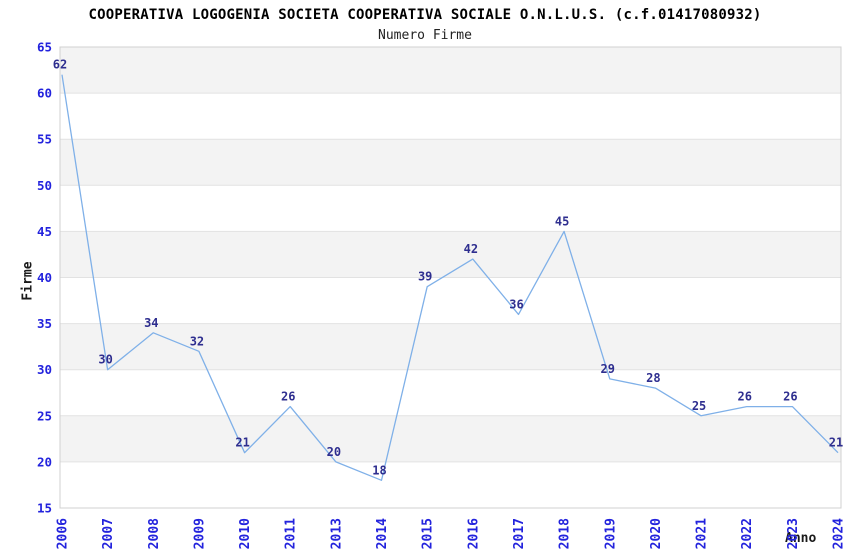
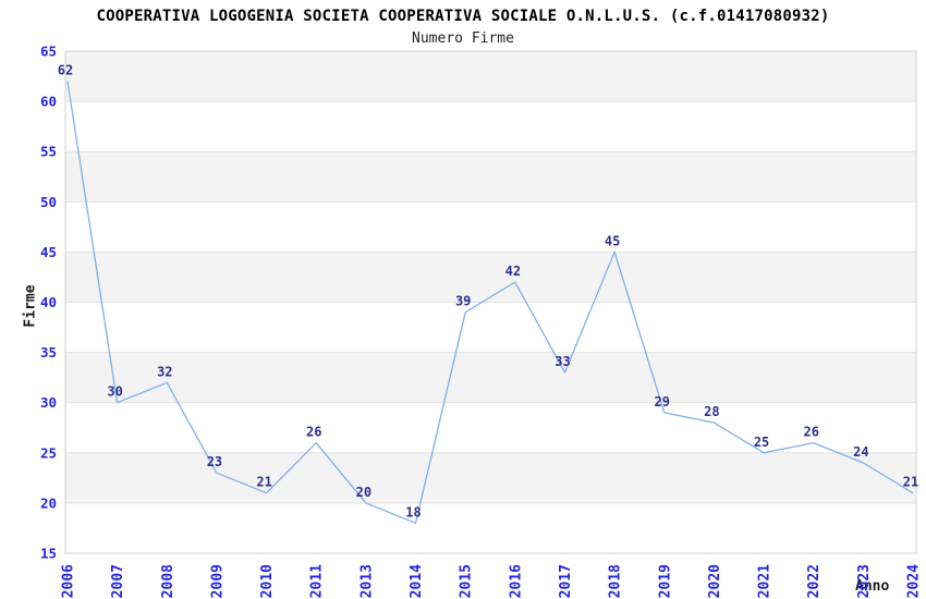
2008: 34 -> 32
2009: 32 -> 23
2017: 36 -> 33
2023: 26 -> 24
